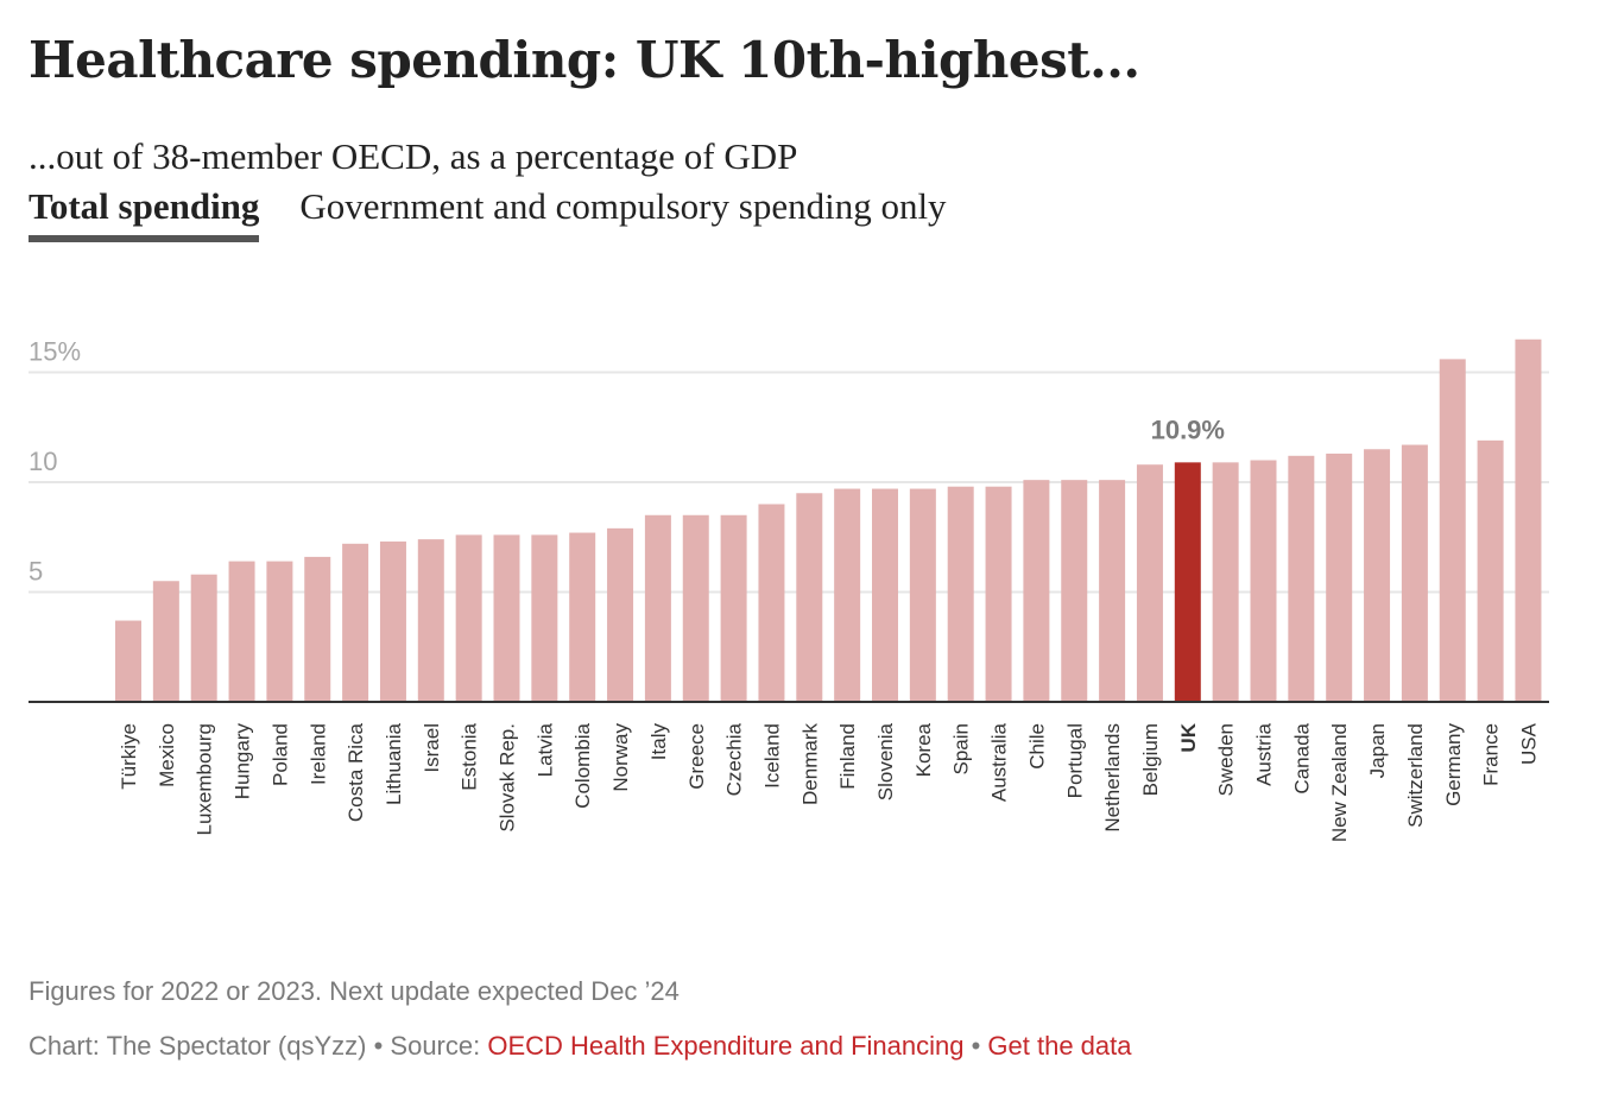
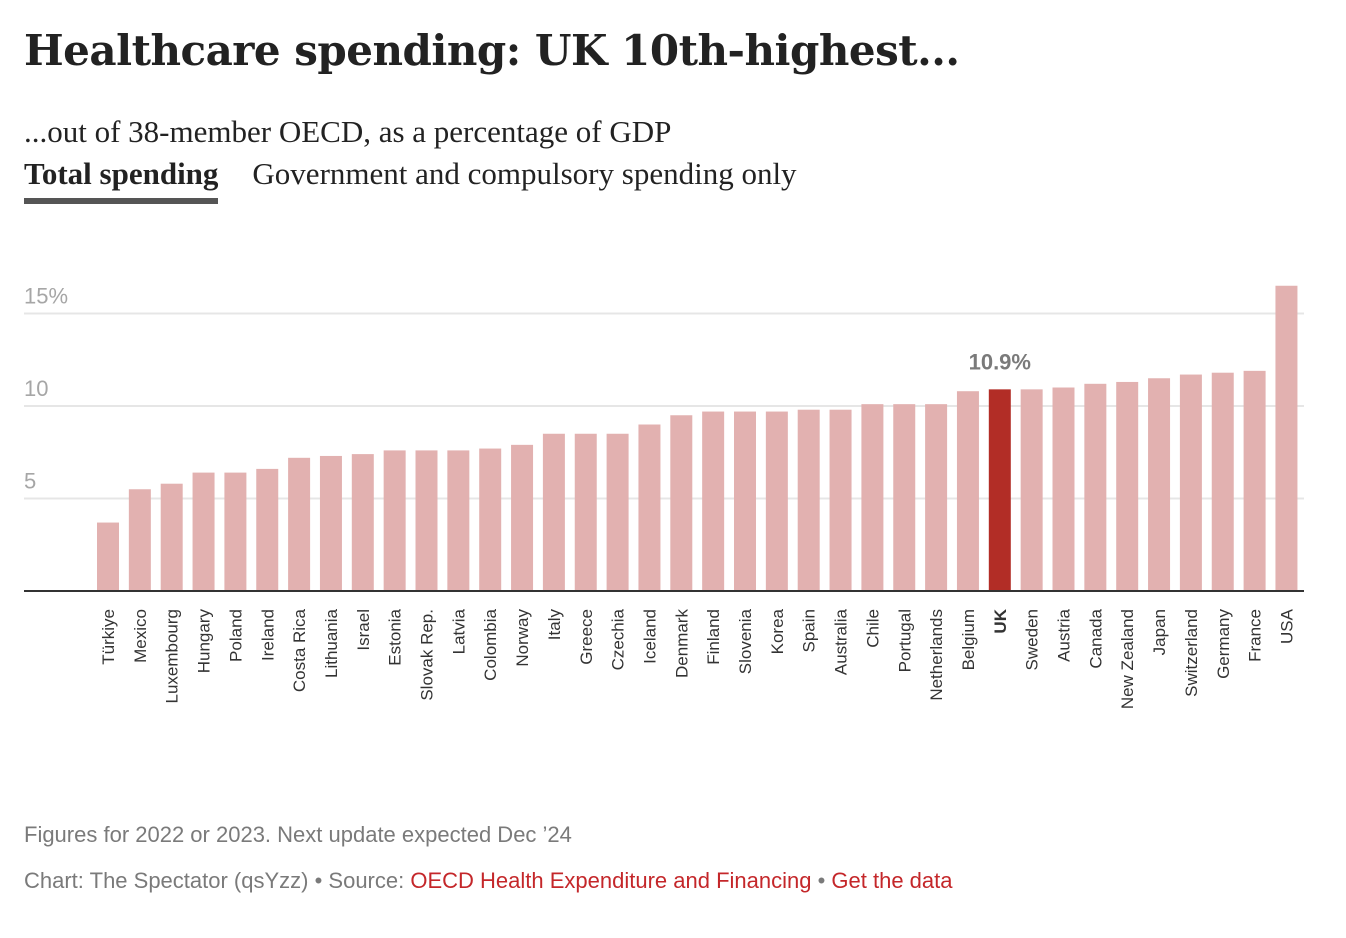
Germany: 15.6% -> 11.8%
